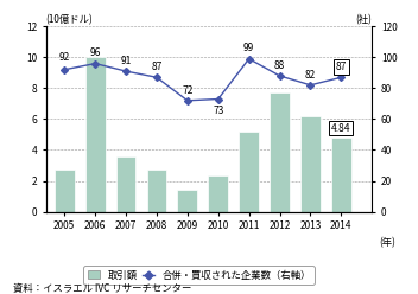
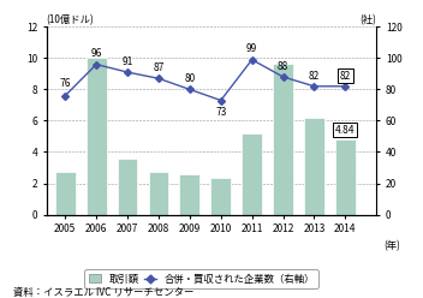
合併・買収された企業数（右軸）/2005: 92 -> 76
取引額/2009: 1.4 -> 2.5
合併・買収された企業数（右軸）/2009: 72 -> 80
取引額/2012: 7.7 -> 9.7
合併・買収された企業数（右軸）/2014: 87 -> 82
